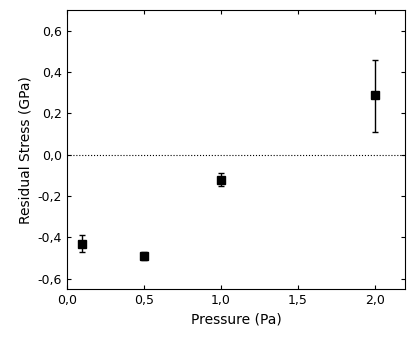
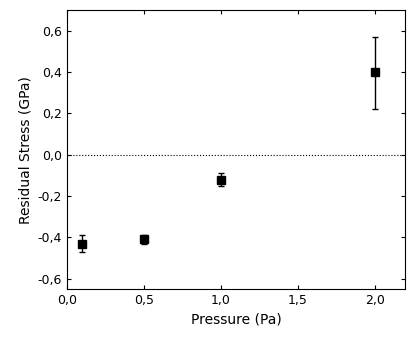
0,5: -0,49 -> -0,41
2,0: 0,29 -> 0,40
